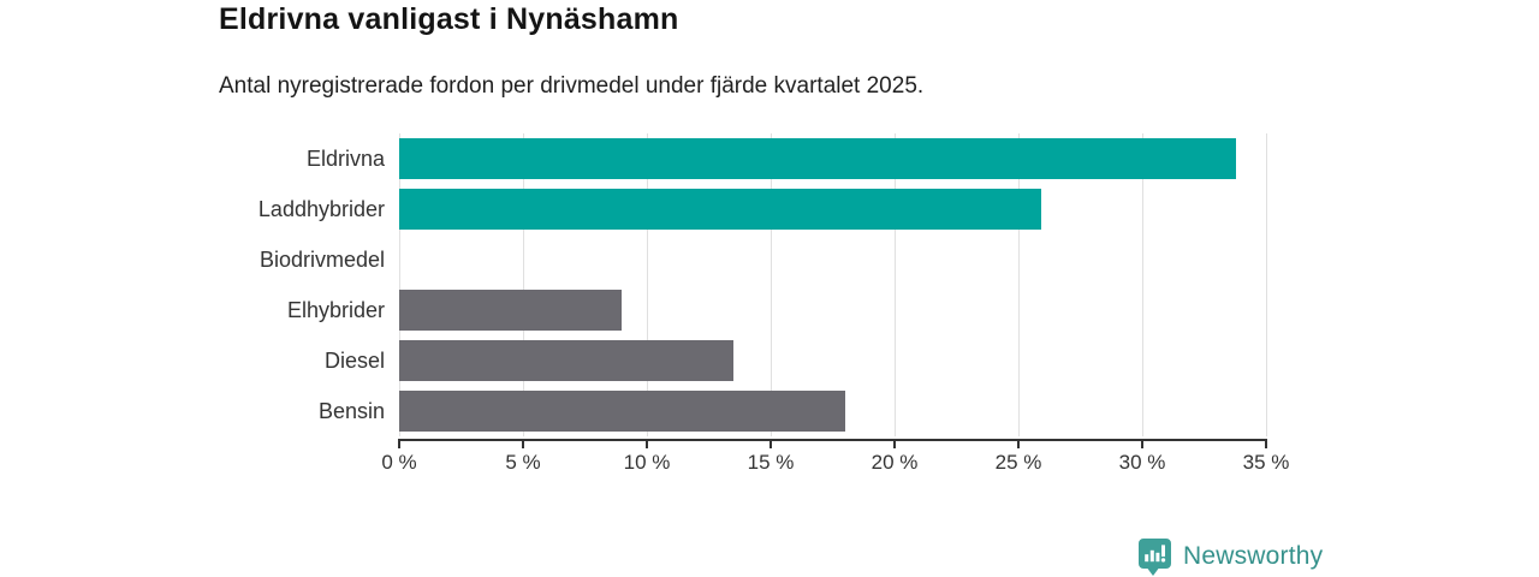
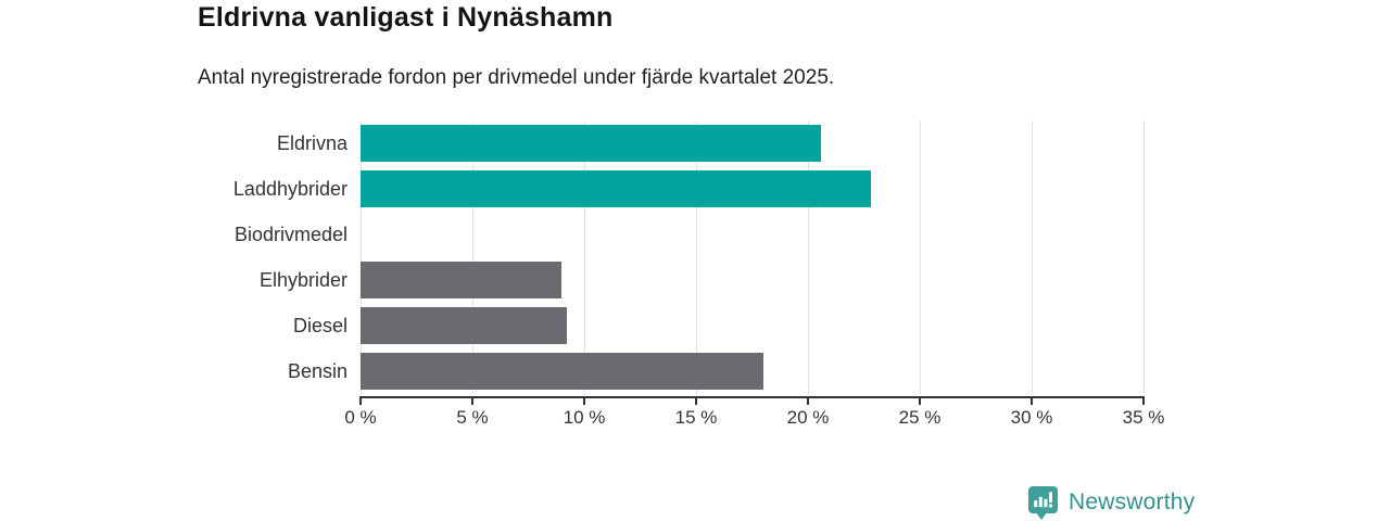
Eldrivna: 33.8% -> 20.6%
Laddhybrider: 25.9% -> 22.8%
Diesel: 13.5% -> 9.2%
